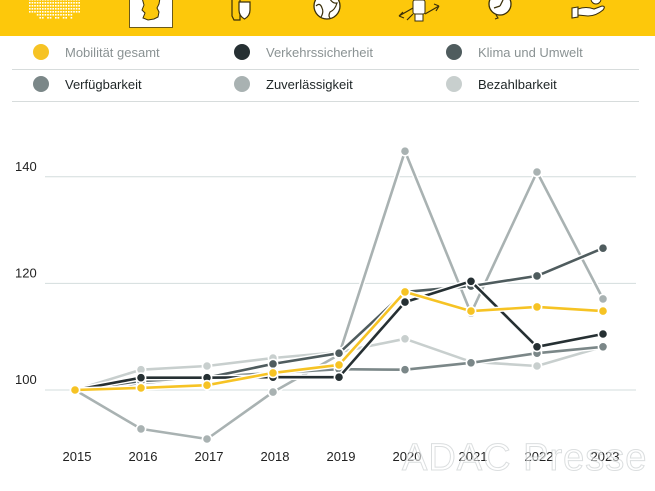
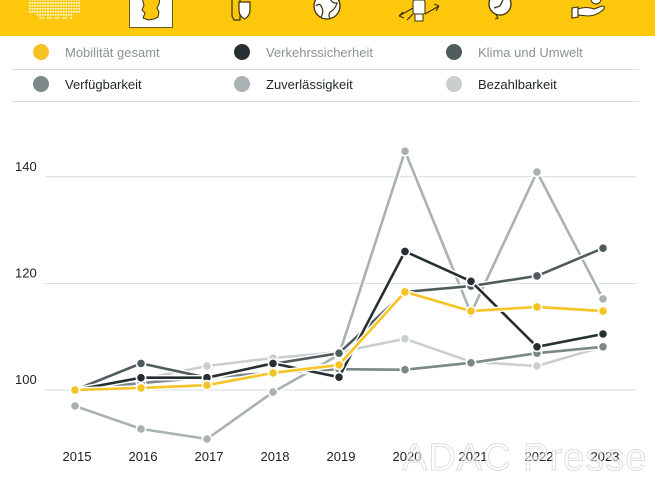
Zuverlässigkeit/2015: 100 -> 97
Bezahlbarkeit/2016: 104 -> 102
Klima und Umwelt/2016: 102 -> 105
Verkehrssicherheit/2018: 102 -> 105
Verkehrssicherheit/2020: 116 -> 126
